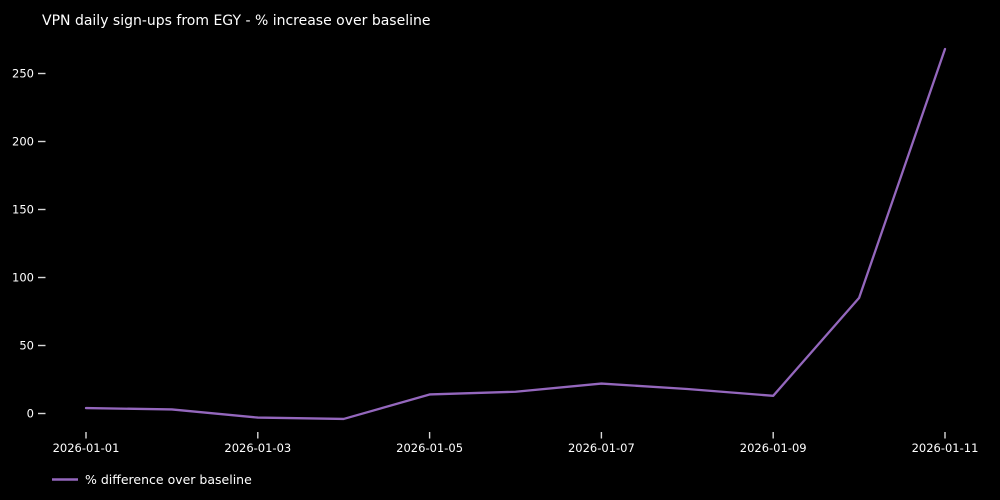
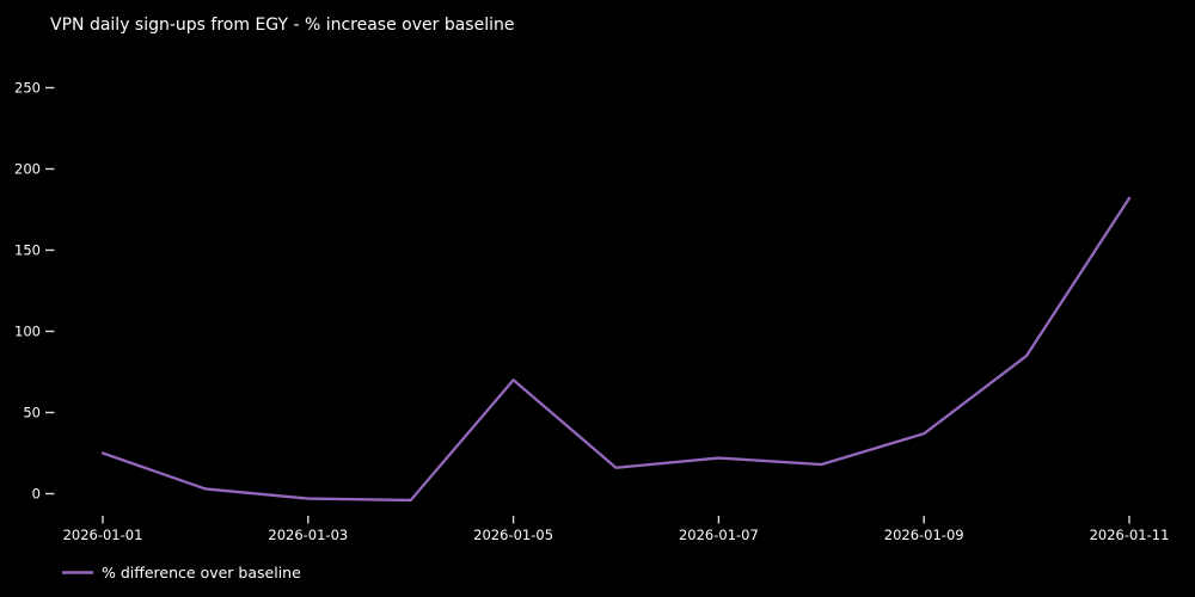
2026-01-01: 4 -> 25
2026-01-05: 14 -> 70
2026-01-09: 13 -> 37
2026-01-11: 268 -> 182
